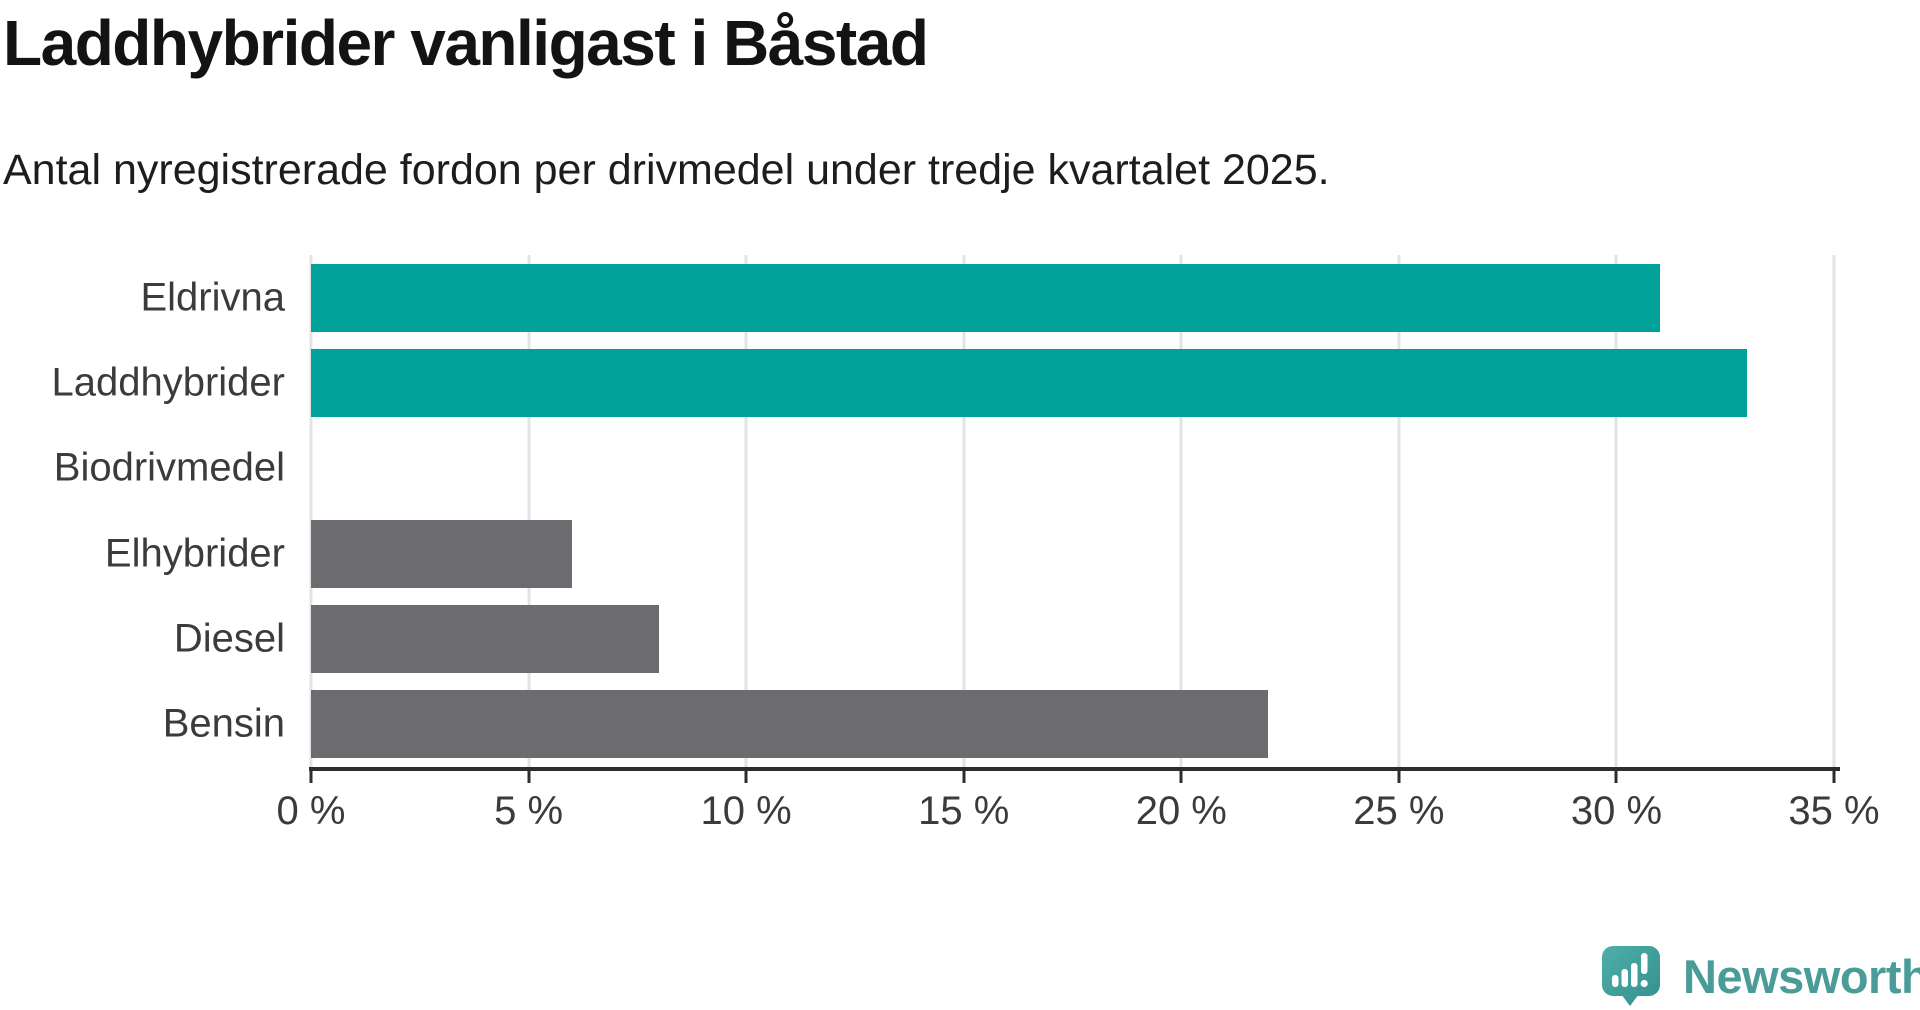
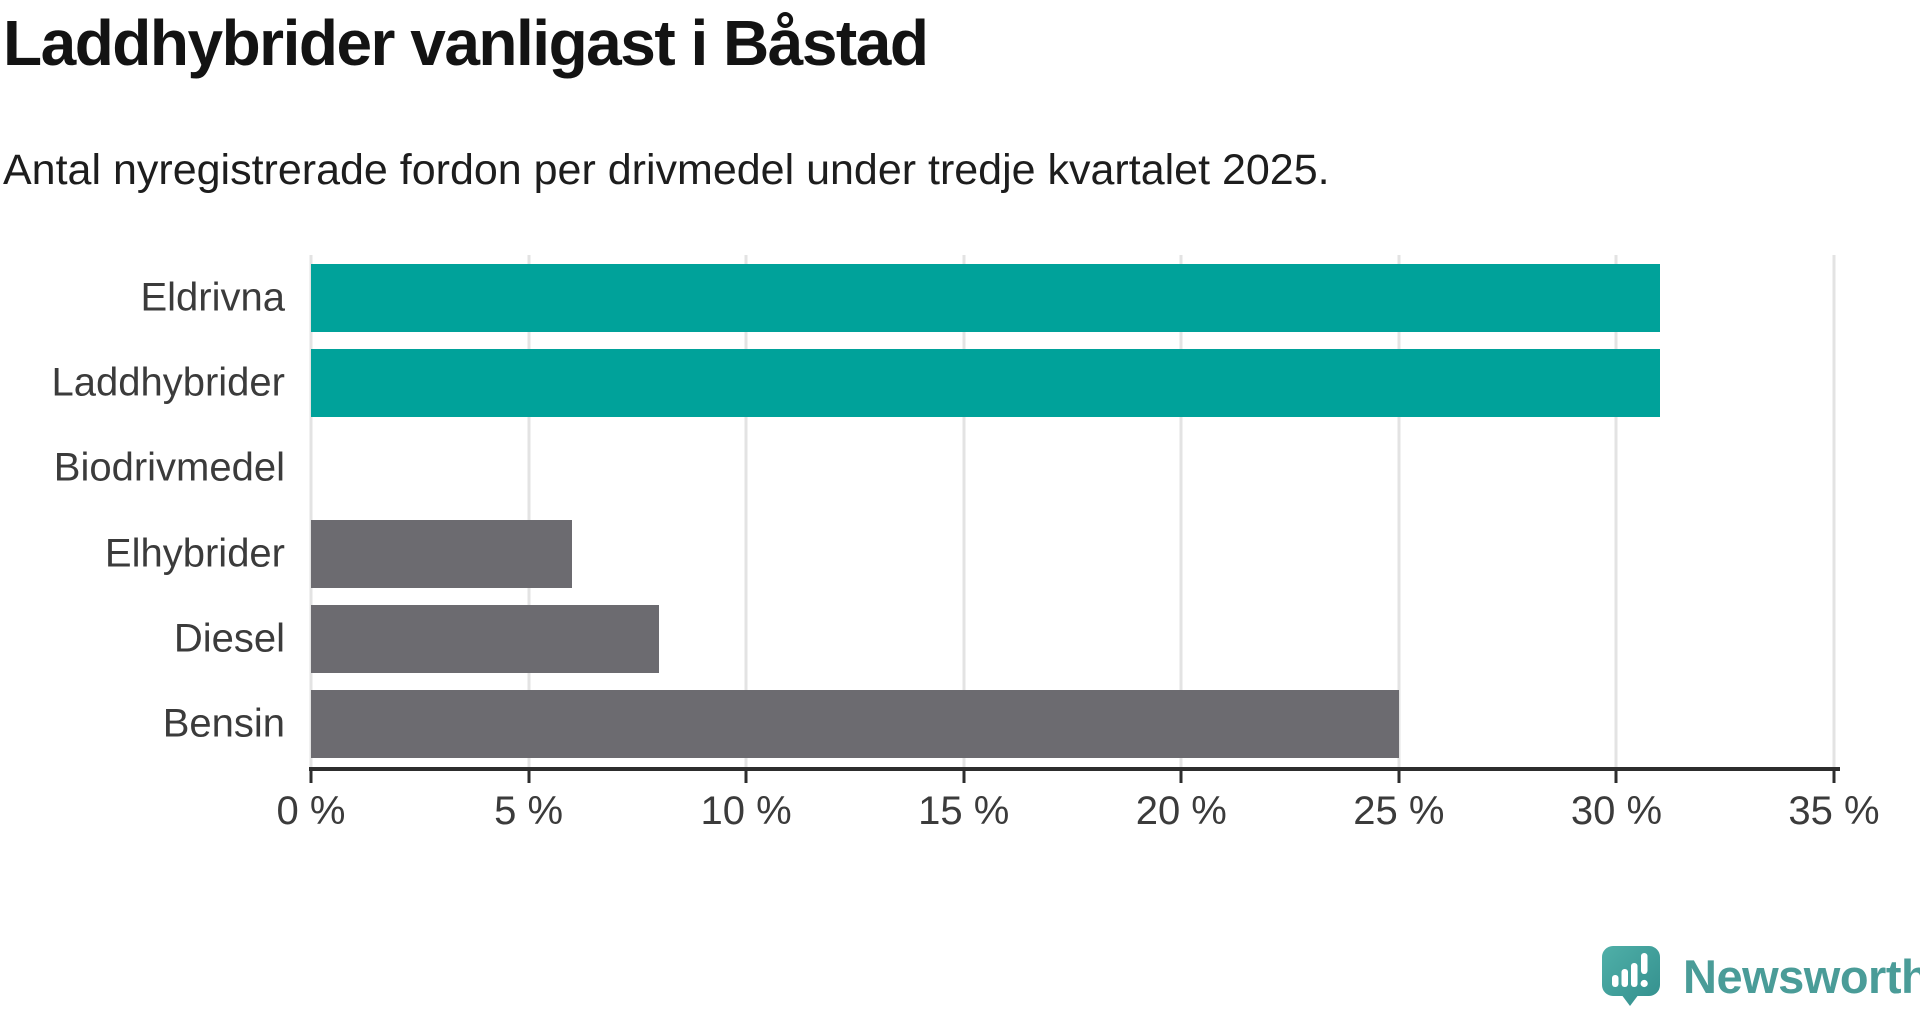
Laddhybrider: 33% -> 31%
Bensin: 22% -> 25%
